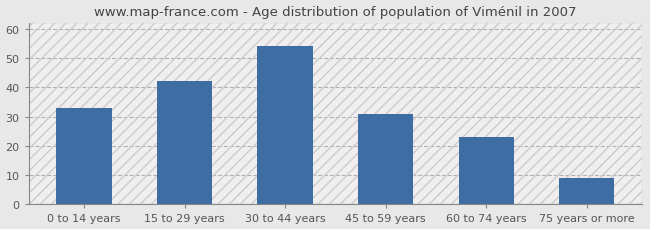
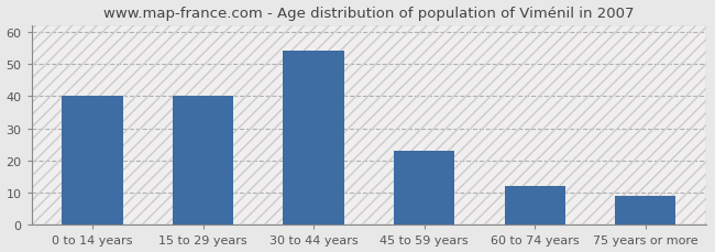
0 to 14 years: 33 -> 40
15 to 29 years: 42 -> 40
45 to 59 years: 31 -> 23
60 to 74 years: 23 -> 12
